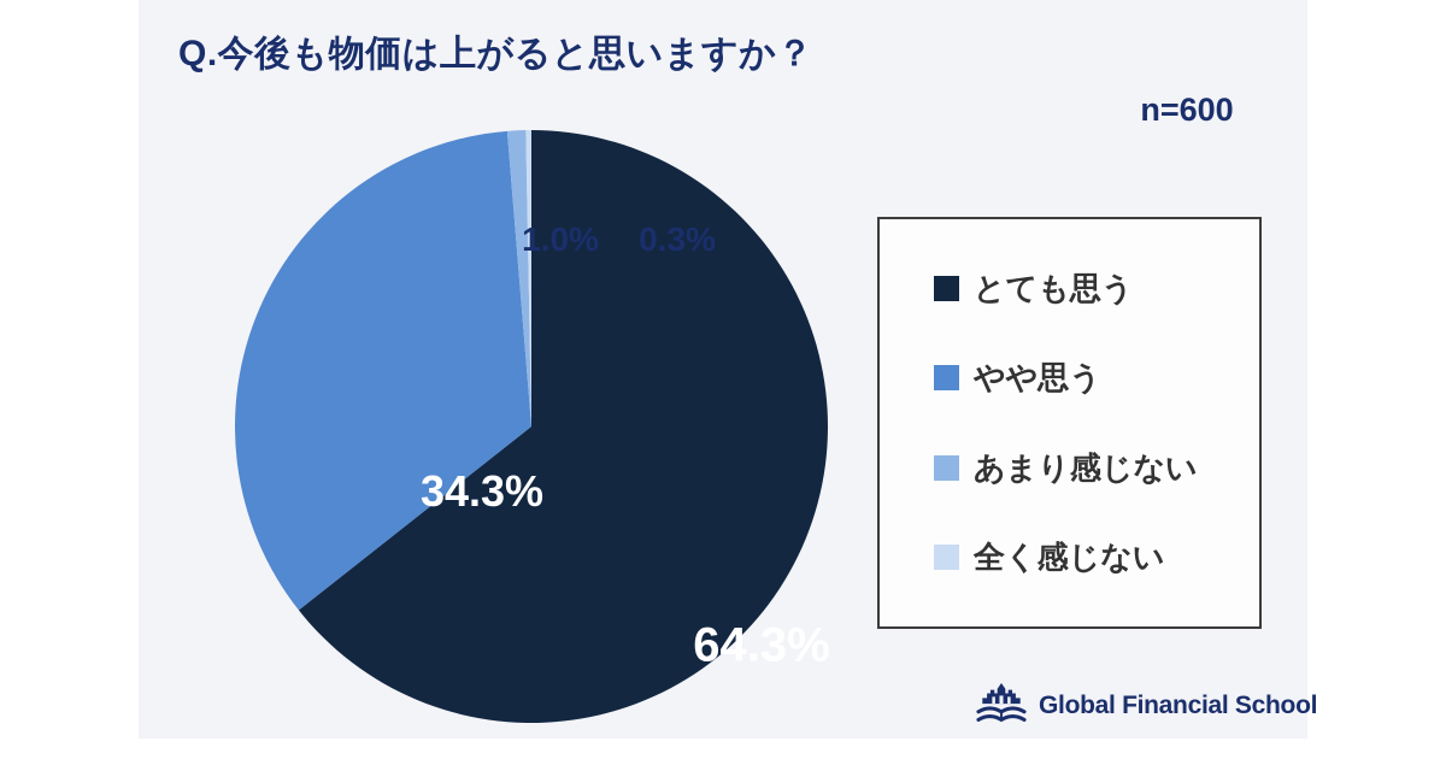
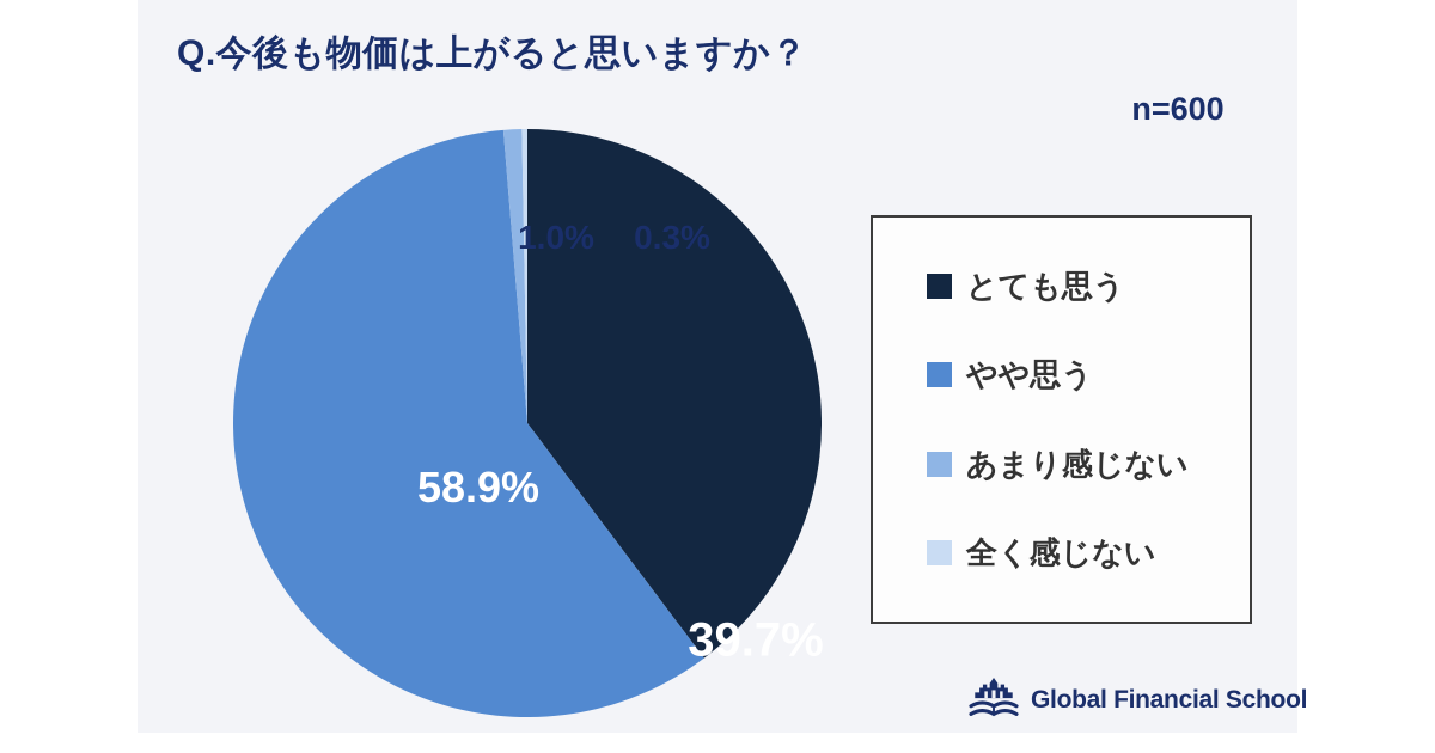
とても思う: 64.3% -> 39.7%
やや思う: 34.3% -> 58.9%
